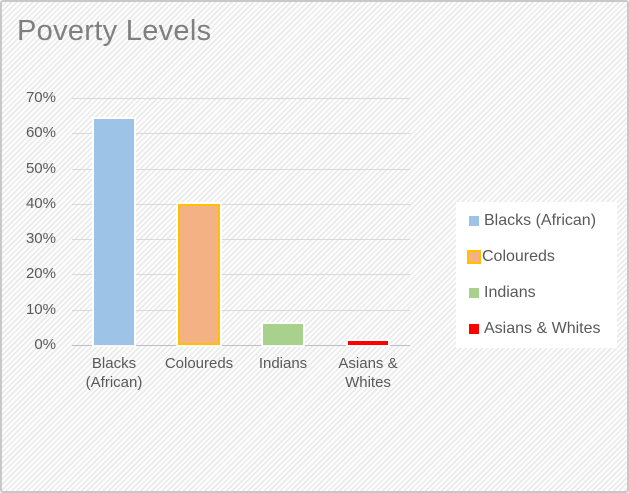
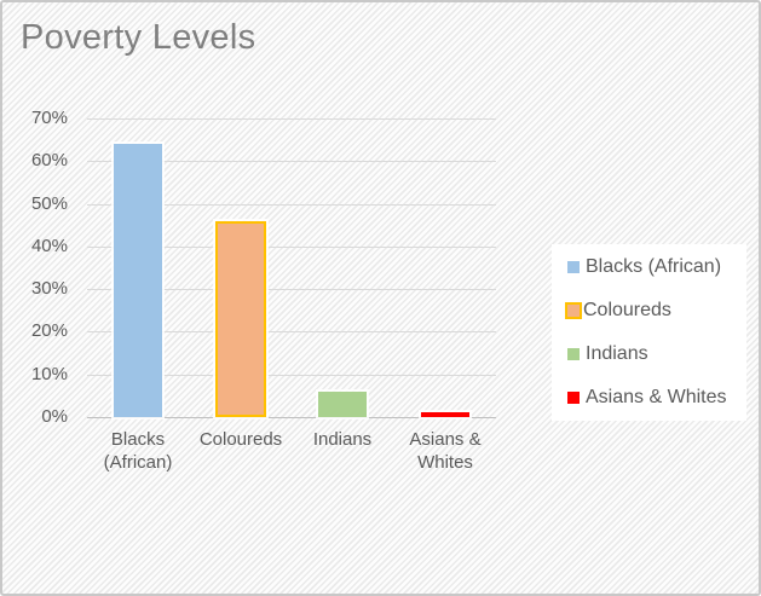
Coloureds: 40% -> 46%
